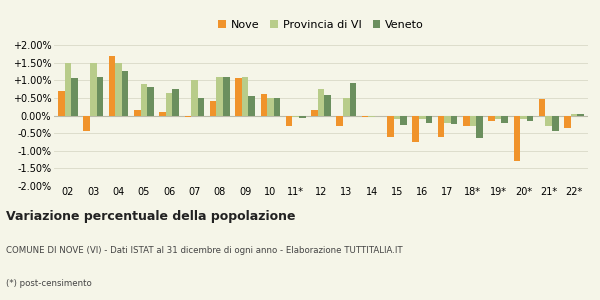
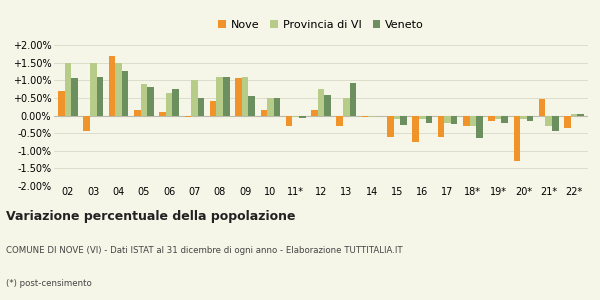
Nove/10: 0.60% -> 0.15%
